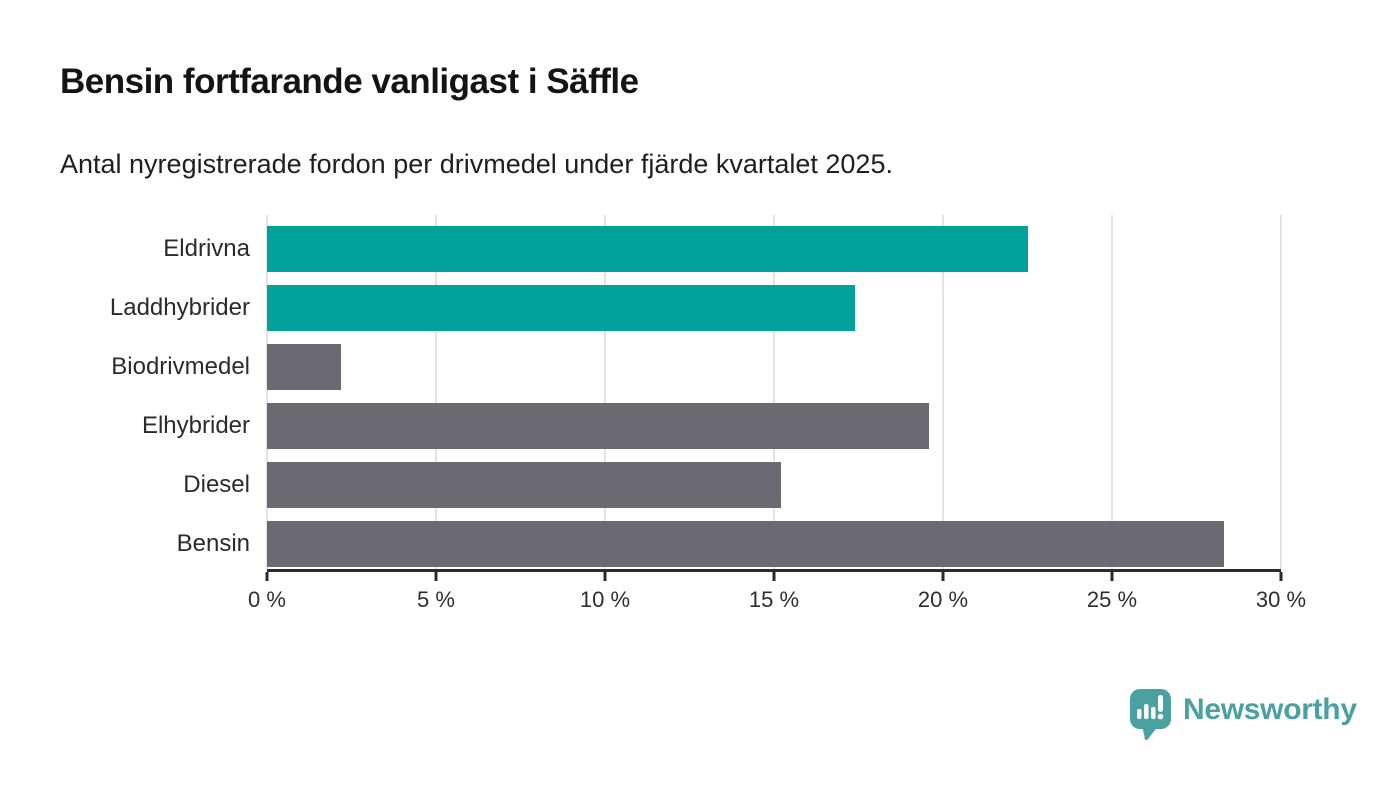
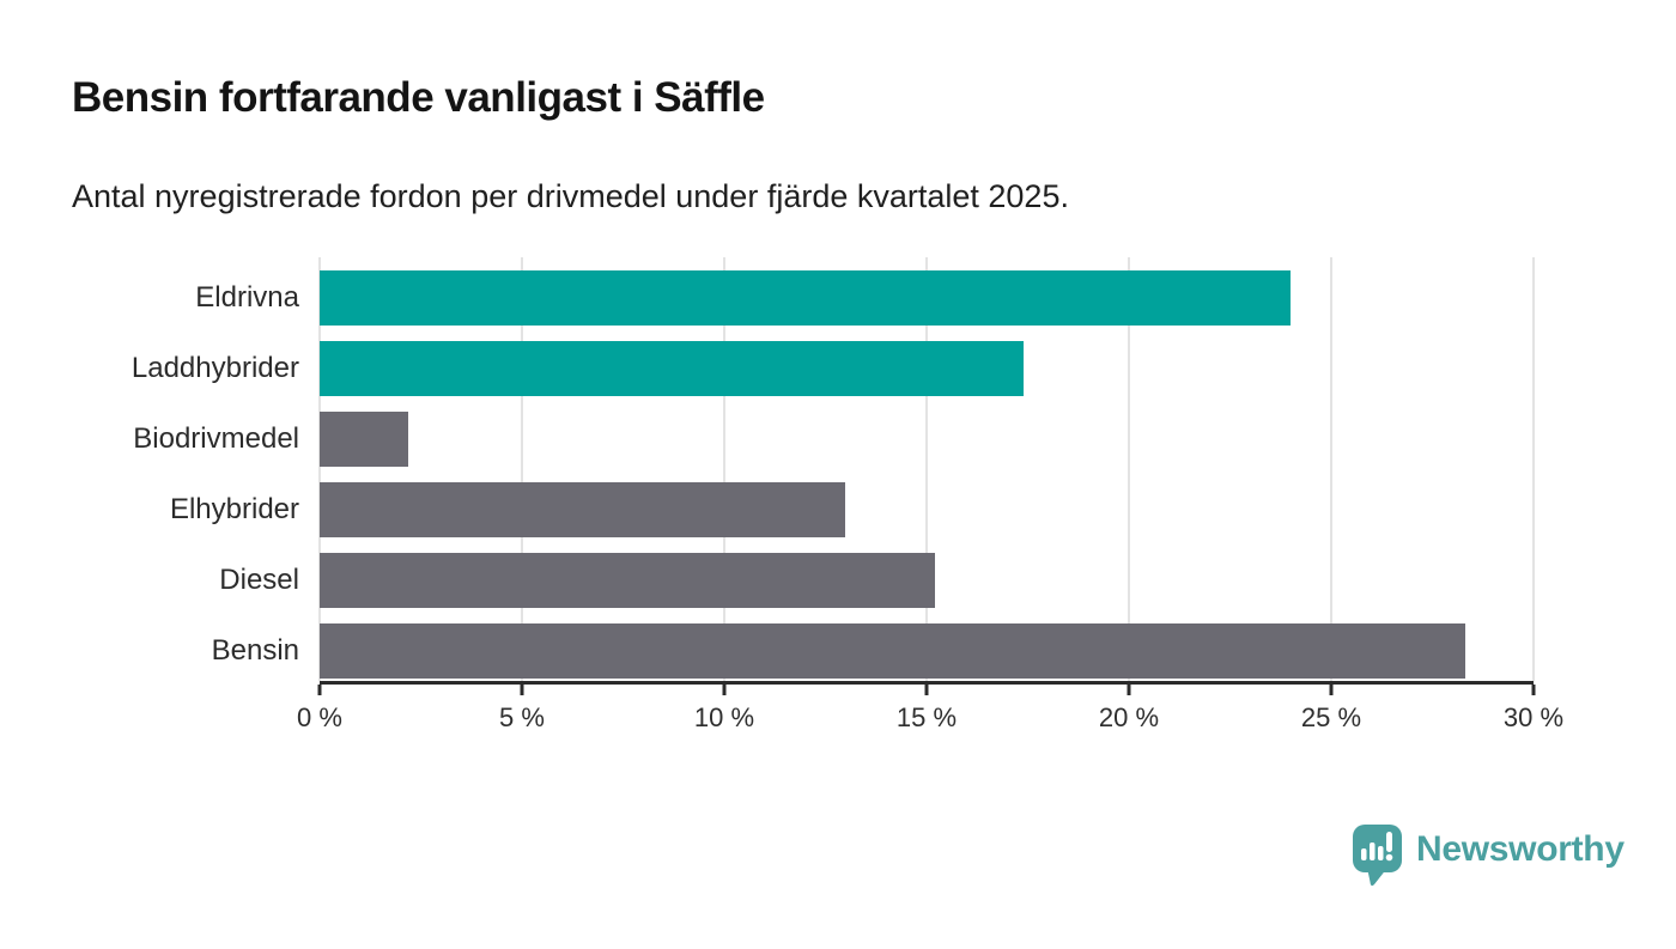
Eldrivna: 22.5% -> 24.0%
Elhybrider: 19.6% -> 13.0%
